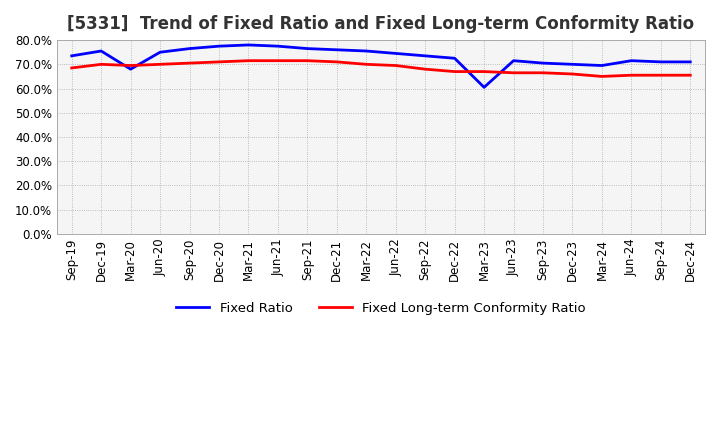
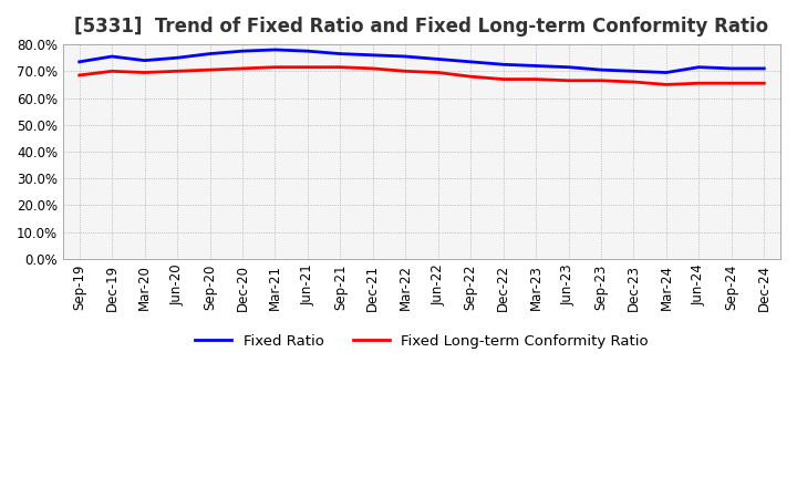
Fixed Ratio/Mar-20: 68.0% -> 74.0%
Fixed Ratio/Mar-23: 60.5% -> 72.0%
